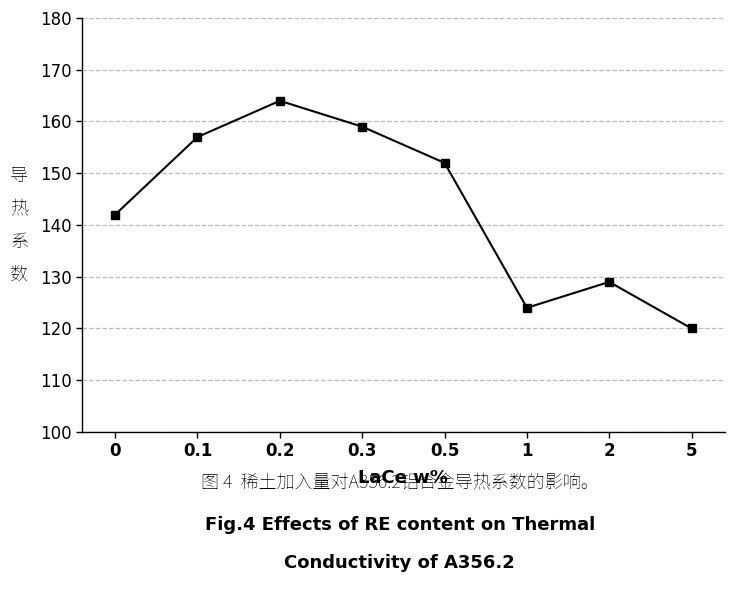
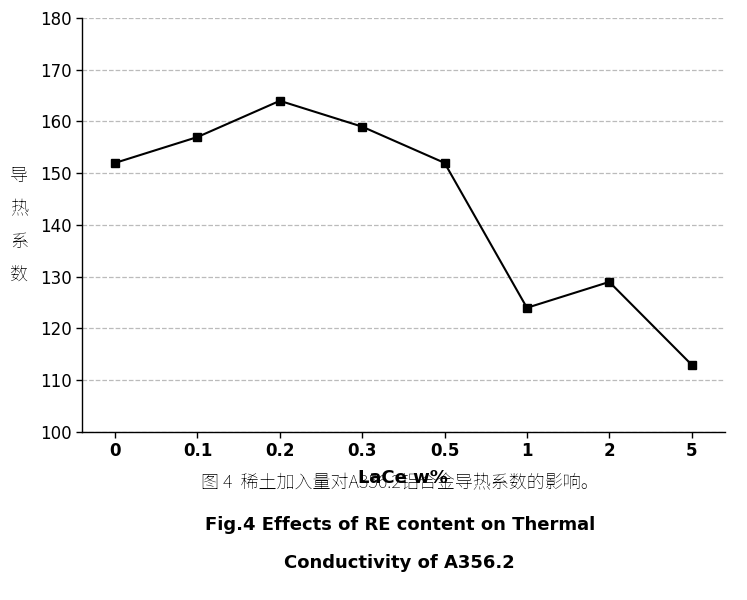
0: 142 -> 152
5: 120 -> 113
